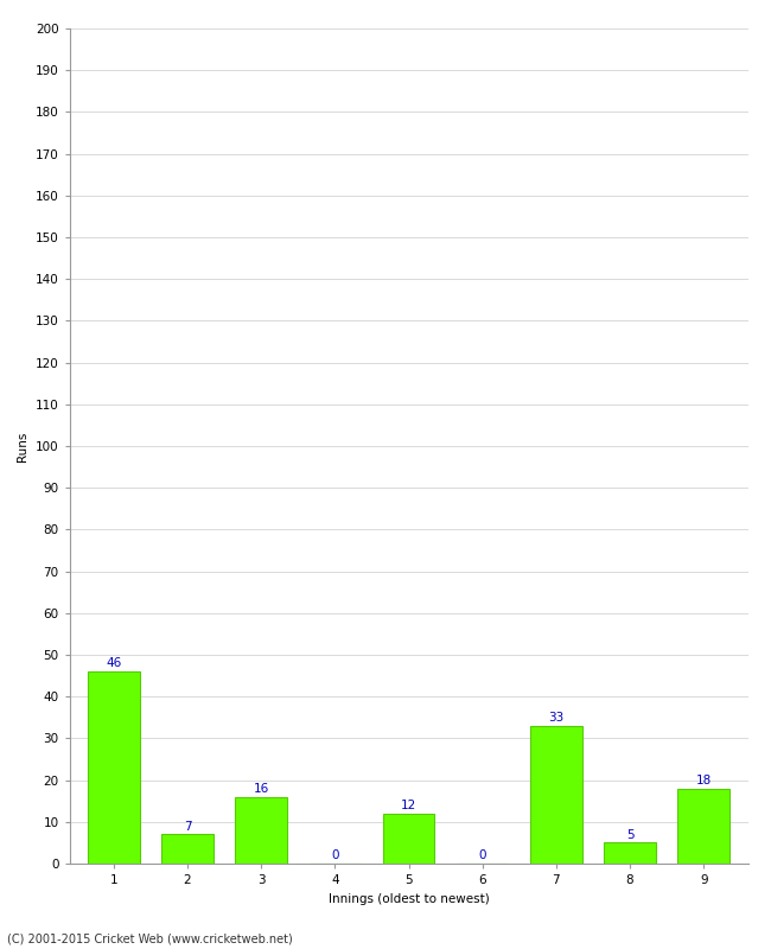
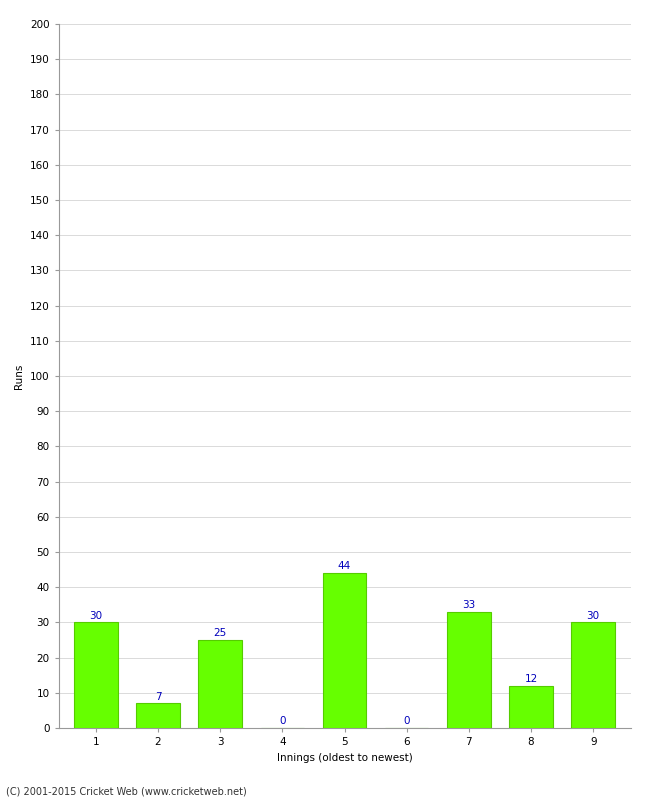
1: 46 -> 30
3: 16 -> 25
5: 12 -> 44
8: 5 -> 12
9: 18 -> 30
